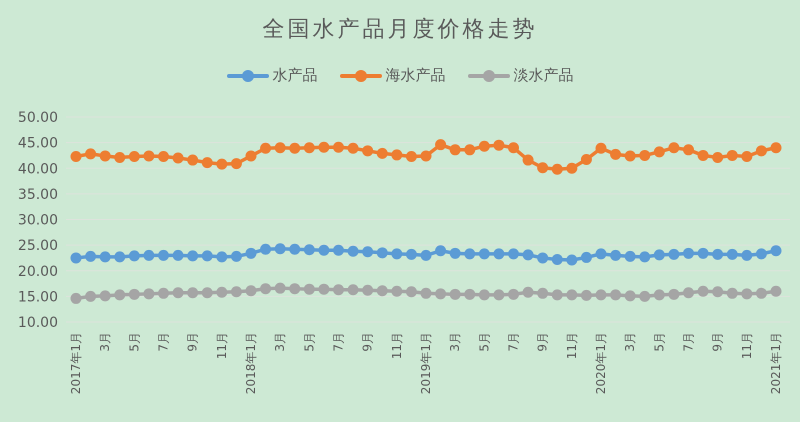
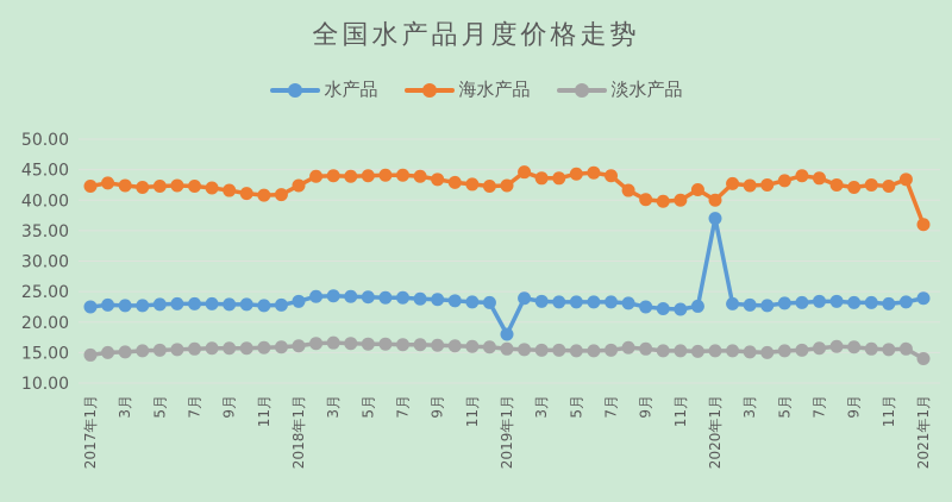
水产品/2019年1月: 23 -> 18
水产品/2020年1月: 23 -> 37
海水产品/2020年1月: 44 -> 40
海水产品/2021年1月: 44 -> 36
淡水产品/2021年1月: 16 -> 14
